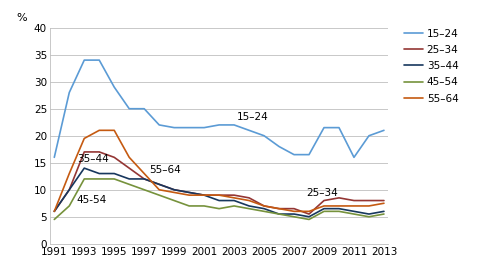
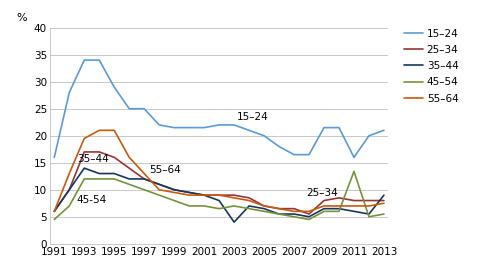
35–44/2003: 8.0 -> 4.0
45–54/2011: 5.5 -> 13.4
35–44/2013: 6.0 -> 9.0
